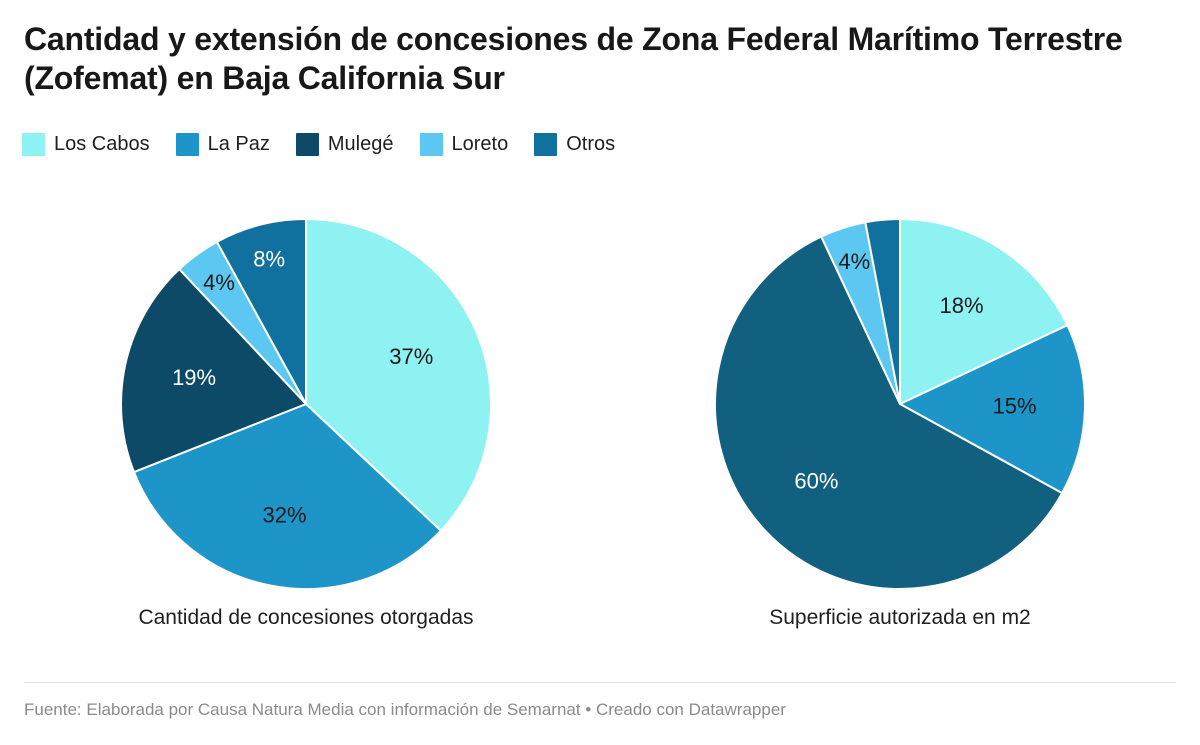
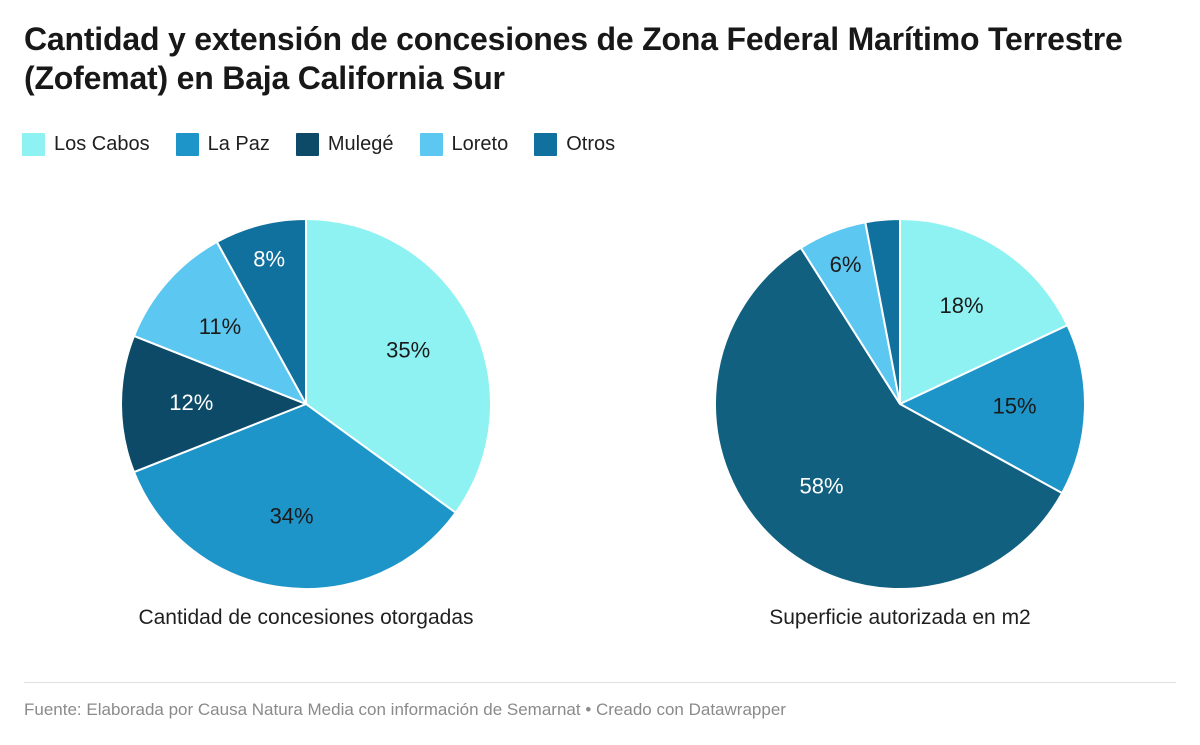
Cantidad de concesiones otorgadas/Los Cabos: 37% -> 35%
Cantidad de concesiones otorgadas/La Paz: 32% -> 34%
Cantidad de concesiones otorgadas/Mulegé: 19% -> 12%
Cantidad de concesiones otorgadas/Loreto: 4% -> 11%
Superficie autorizada en m2/Mulegé: 60% -> 58%
Superficie autorizada en m2/Loreto: 4% -> 6%
